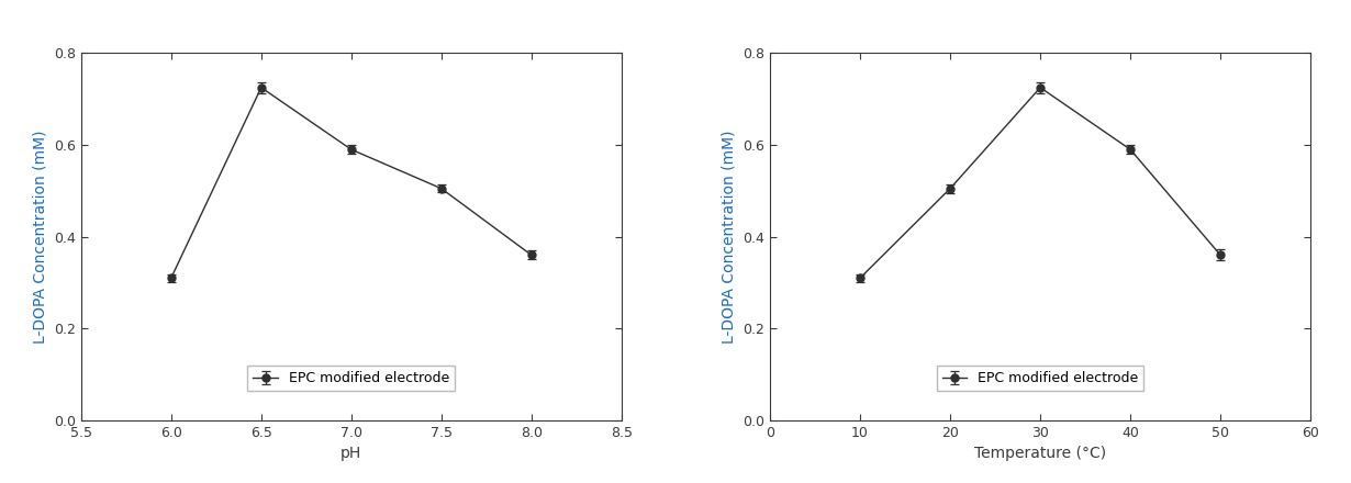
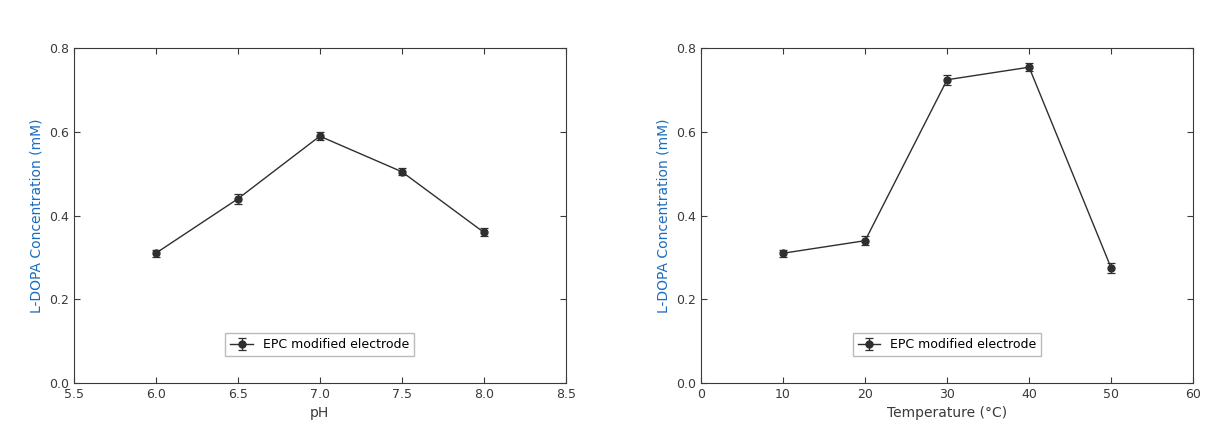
6.5: 0.725 -> 0.440
20: 0.505 -> 0.340
40: 0.590 -> 0.755
50: 0.360 -> 0.275
